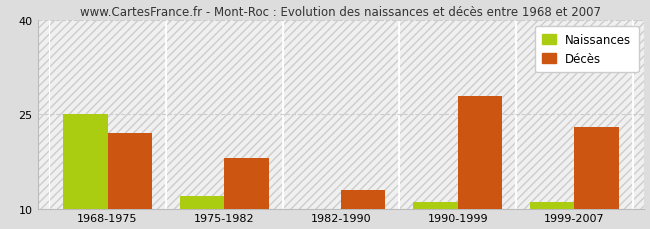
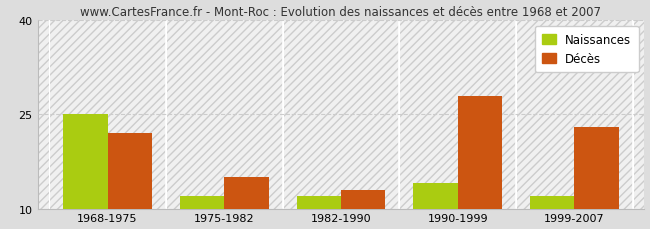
Décès/1975-1982: 18 -> 15
Naissances/1982-1990: 10 -> 12
Naissances/1990-1999: 11 -> 14
Naissances/1999-2007: 11 -> 12
